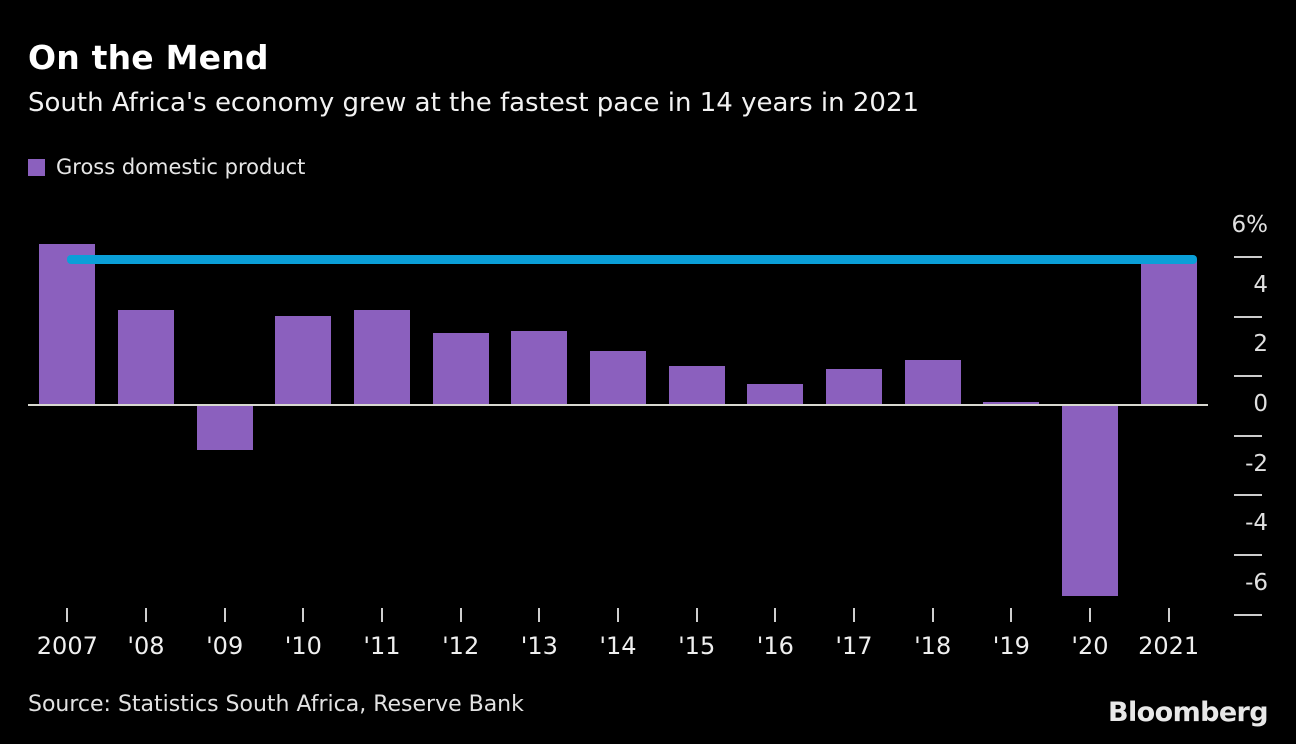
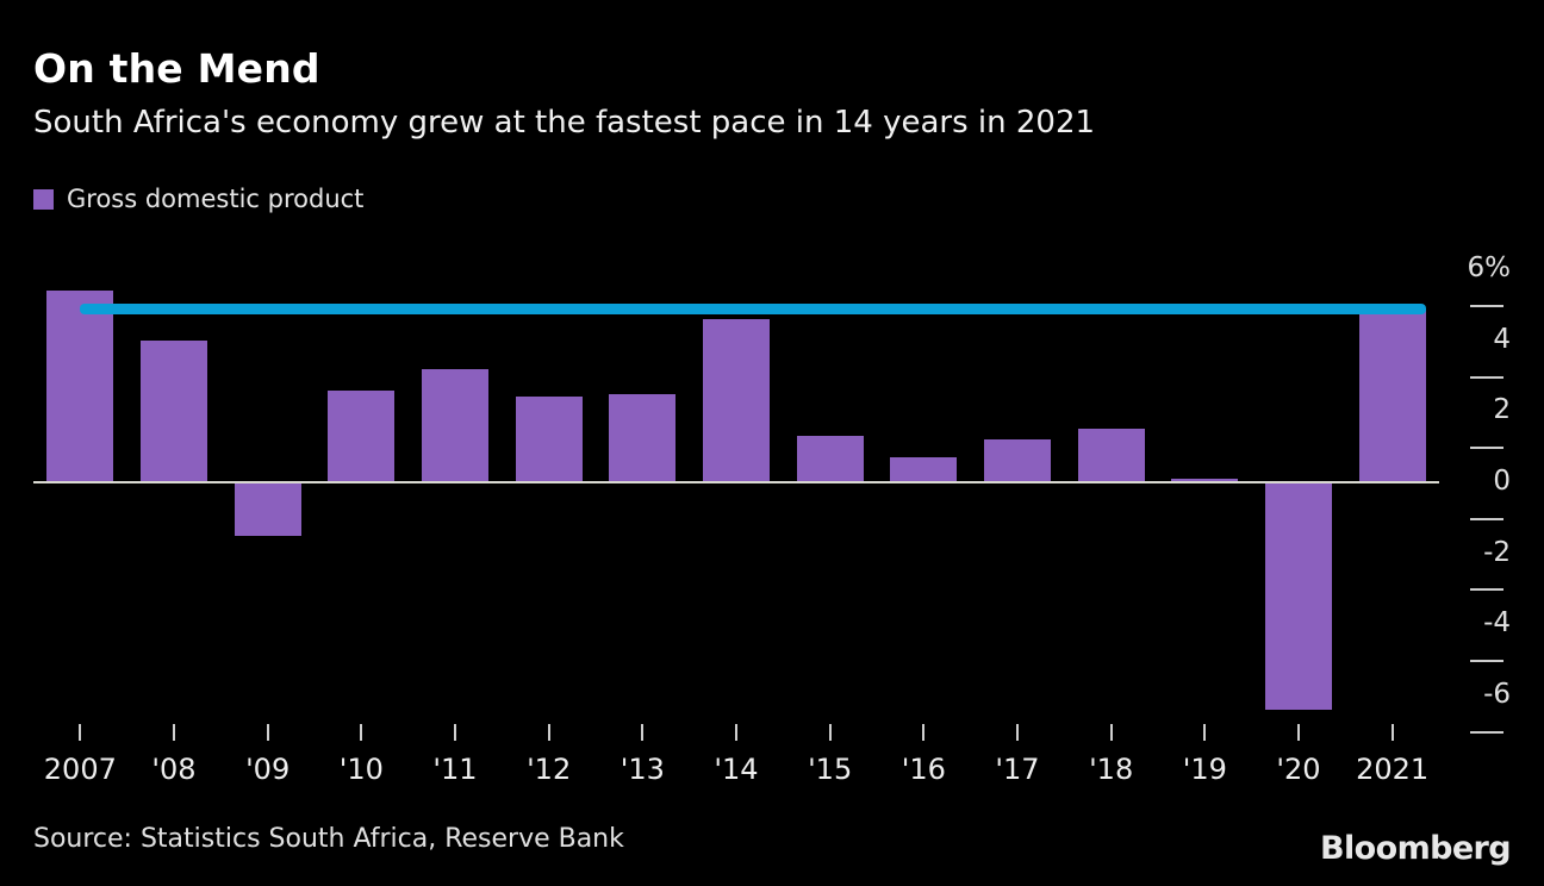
'08: 3.2% -> 4.0%
'10: 3.0% -> 2.6%
'14: 1.8% -> 4.6%
